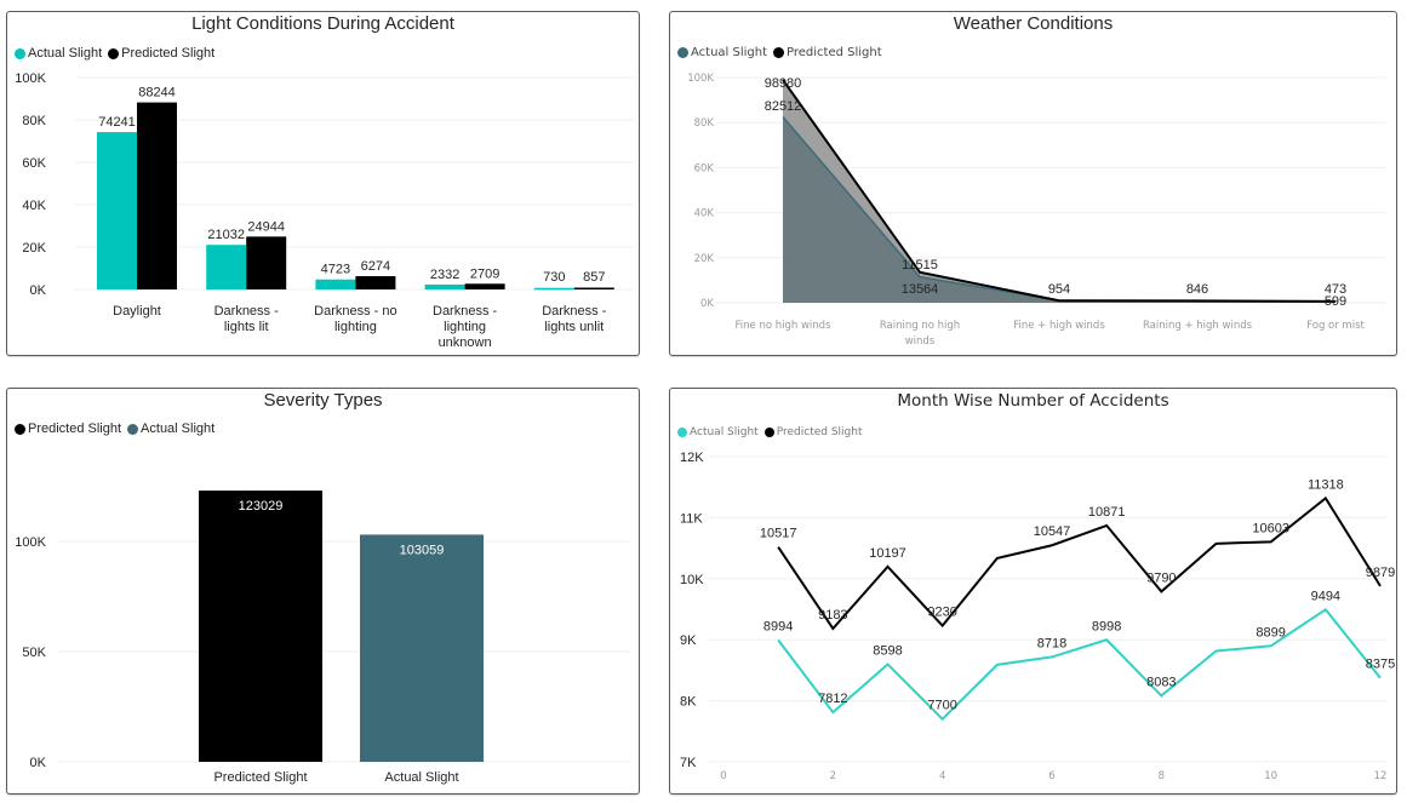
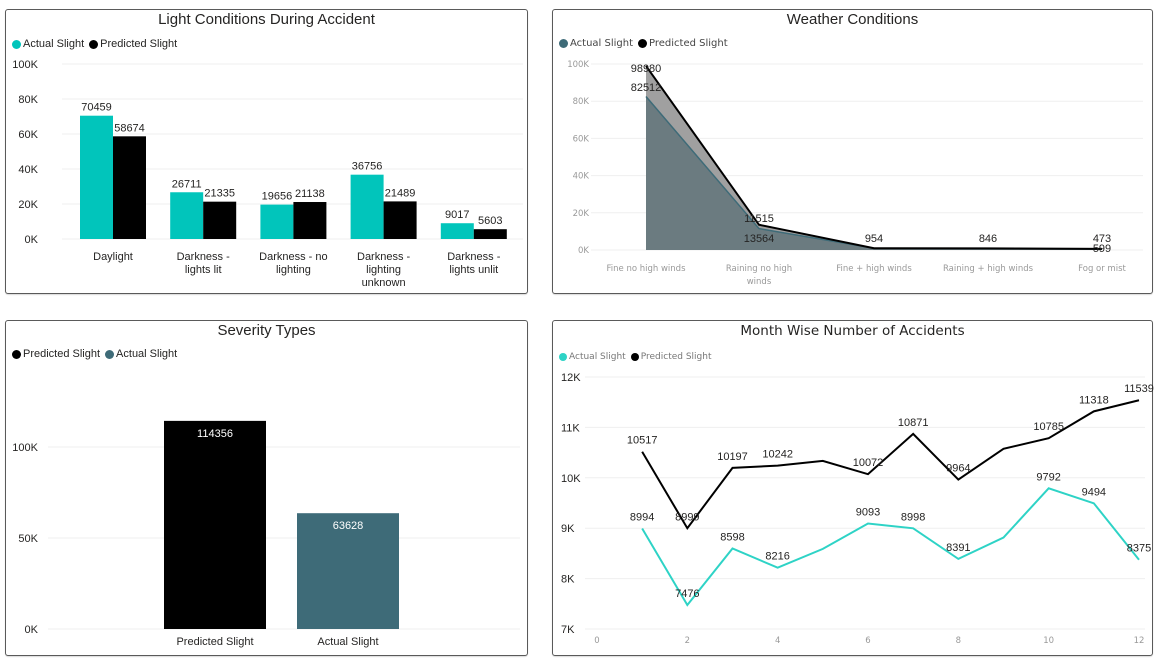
Light Conditions During Accident/Actual Slight/Daylight: 74241 -> 70459
Light Conditions During Accident/Predicted Slight/Daylight: 88244 -> 58674
Light Conditions During Accident/Actual Slight/Darkness - lights lit: 21032 -> 26711
Light Conditions During Accident/Predicted Slight/Darkness - lights lit: 24944 -> 21335
Light Conditions During Accident/Actual Slight/Darkness - no lighting: 4723 -> 19656
Light Conditions During Accident/Predicted Slight/Darkness - no lighting: 6274 -> 21138
Light Conditions During Accident/Actual Slight/Darkness - lighting unknown: 2332 -> 36756
Light Conditions During Accident/Predicted Slight/Darkness - lighting unknown: 2709 -> 21489
Light Conditions During Accident/Actual Slight/Darkness - lights unlit: 730 -> 9017
Light Conditions During Accident/Predicted Slight/Darkness - lights unlit: 857 -> 5603
Severity Types/Predicted Slight: 123029 -> 114356
Severity Types/Actual Slight: 103059 -> 63628
Month Wise Number of Accidents/Actual Slight/2: 7812 -> 7476
Month Wise Number of Accidents/Predicted Slight/2: 9183 -> 8999
Month Wise Number of Accidents/Actual Slight/4: 7700 -> 8216
Month Wise Number of Accidents/Predicted Slight/4: 9230 -> 10242
Month Wise Number of Accidents/Actual Slight/6: 8718 -> 9093
Month Wise Number of Accidents/Predicted Slight/6: 10547 -> 10072
Month Wise Number of Accidents/Actual Slight/8: 8083 -> 8391
Month Wise Number of Accidents/Predicted Slight/8: 9790 -> 9964
Month Wise Number of Accidents/Actual Slight/10: 8899 -> 9792
Month Wise Number of Accidents/Predicted Slight/10: 10603 -> 10785
Month Wise Number of Accidents/Predicted Slight/12: 9879 -> 11539
